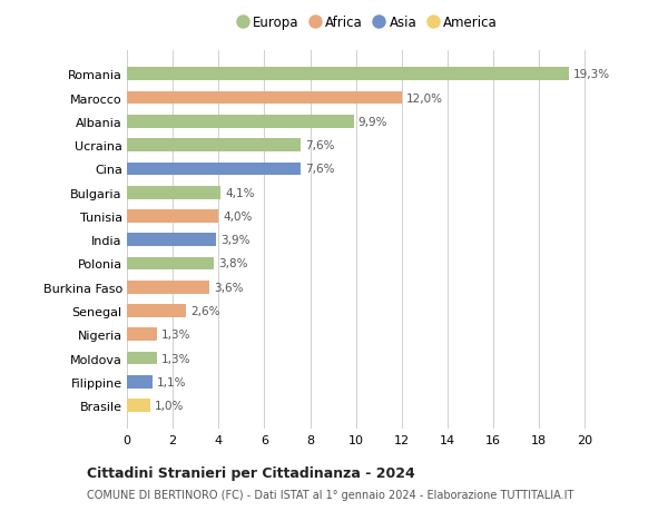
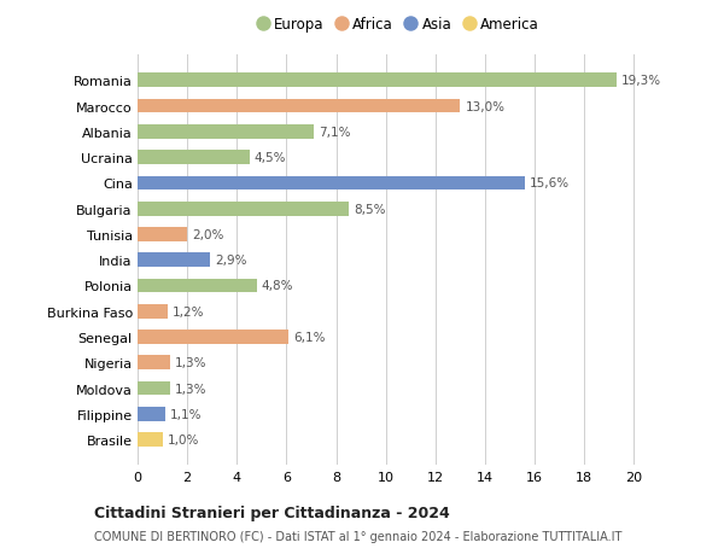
Marocco: 12,0% -> 13,0%
Albania: 9,9% -> 7,1%
Ucraina: 7,6% -> 4,5%
Cina: 7,6% -> 15,6%
Bulgaria: 4,1% -> 8,5%
Tunisia: 4,0% -> 2,0%
India: 3,9% -> 2,9%
Polonia: 3,8% -> 4,8%
Burkina Faso: 3,6% -> 1,2%
Senegal: 2,6% -> 6,1%
